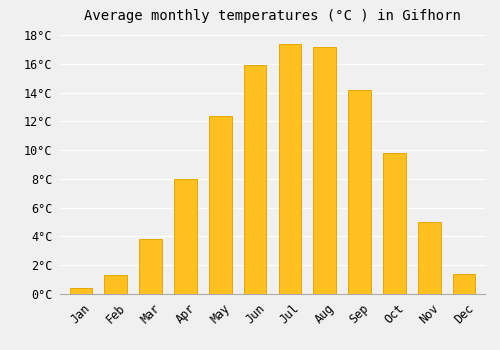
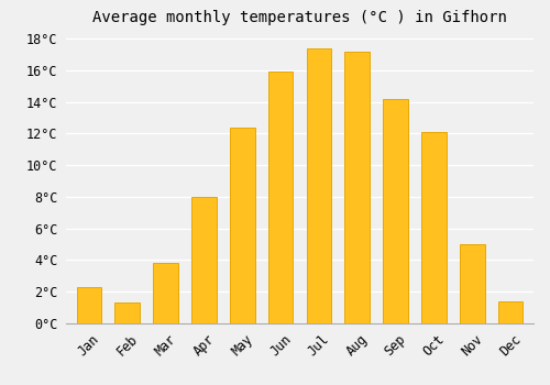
Jan: 0.4°C -> 2.3°C
Oct: 9.8°C -> 12.1°C
